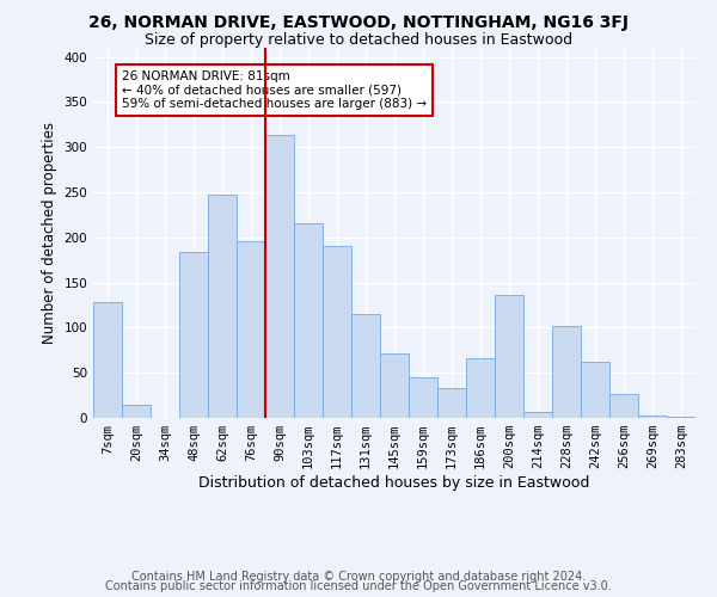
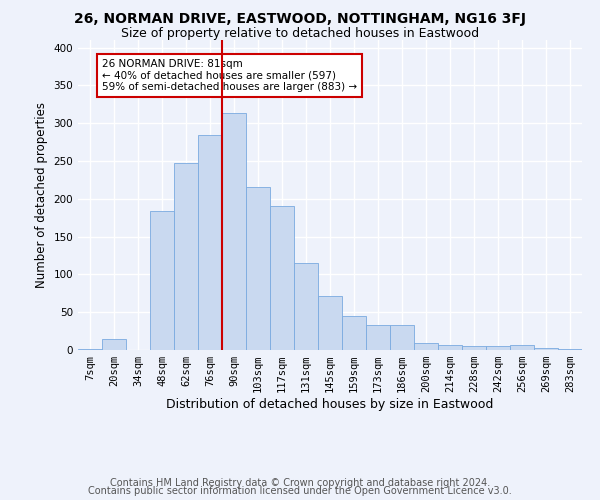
7sqm: 128 -> 1
76sqm: 196 -> 284
186sqm: 66 -> 33
200sqm: 136 -> 9
228sqm: 102 -> 5
242sqm: 62 -> 5
256sqm: 26 -> 6
